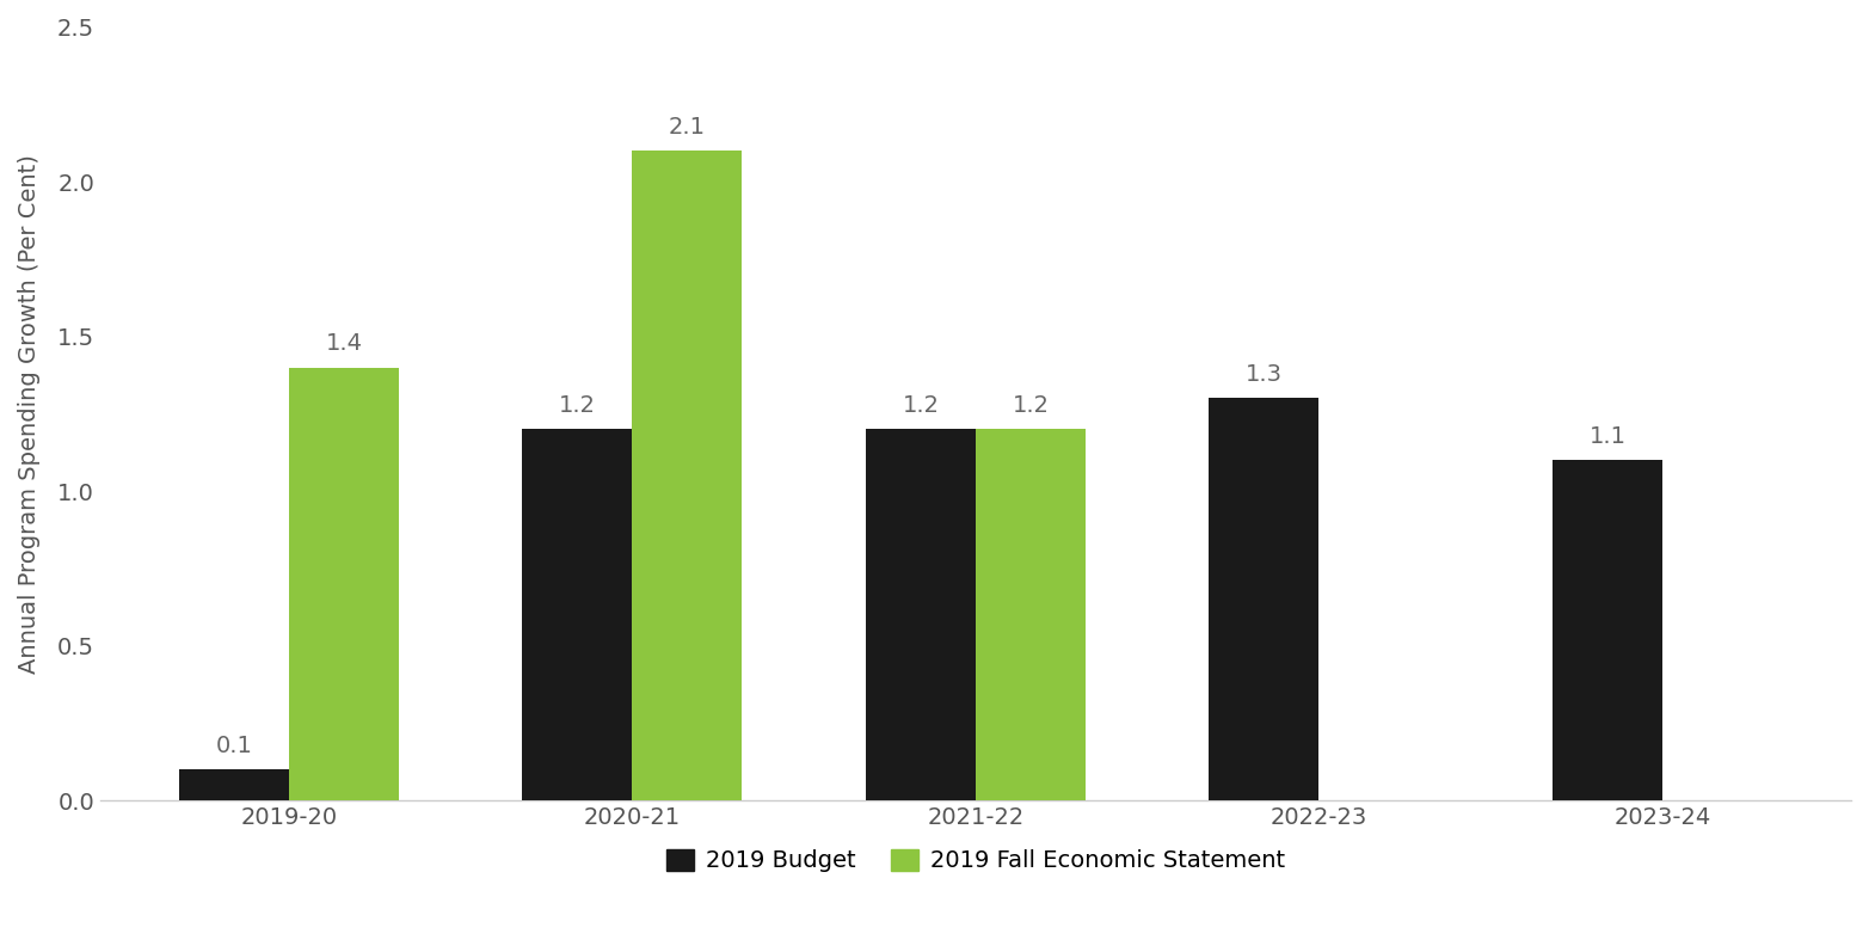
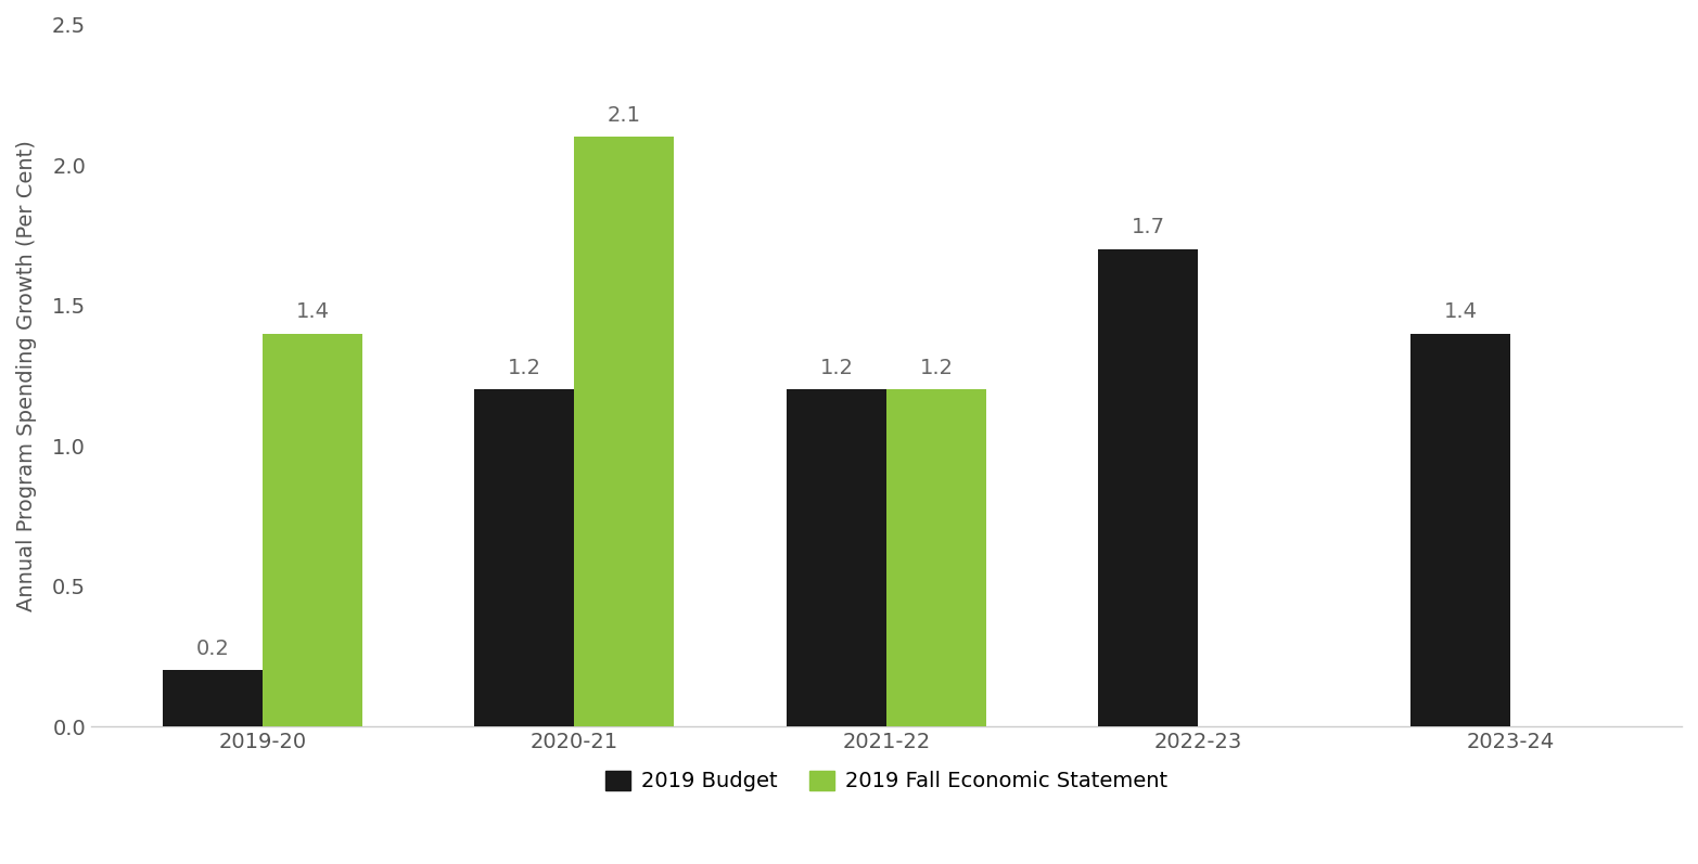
2019 Budget/2019-20: 0.1 -> 0.2
2019 Budget/2022-23: 1.3 -> 1.7
2019 Budget/2023-24: 1.1 -> 1.4
